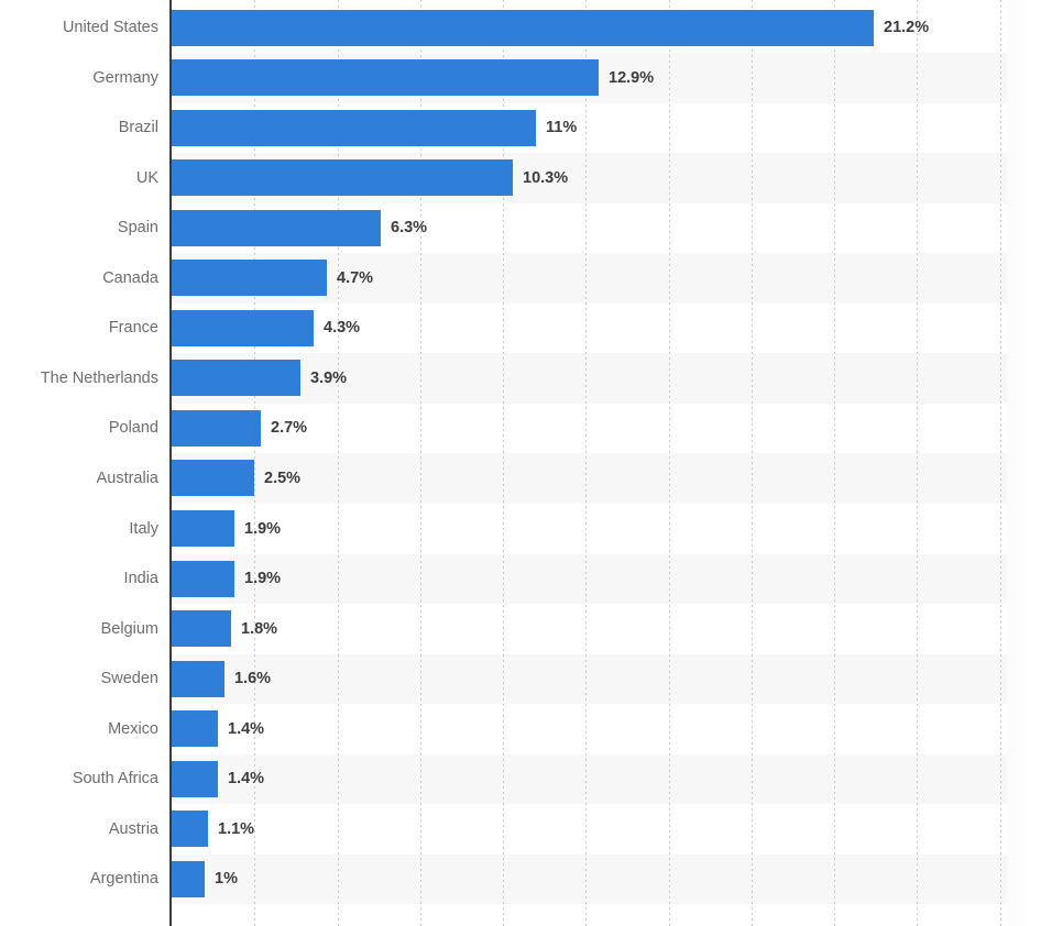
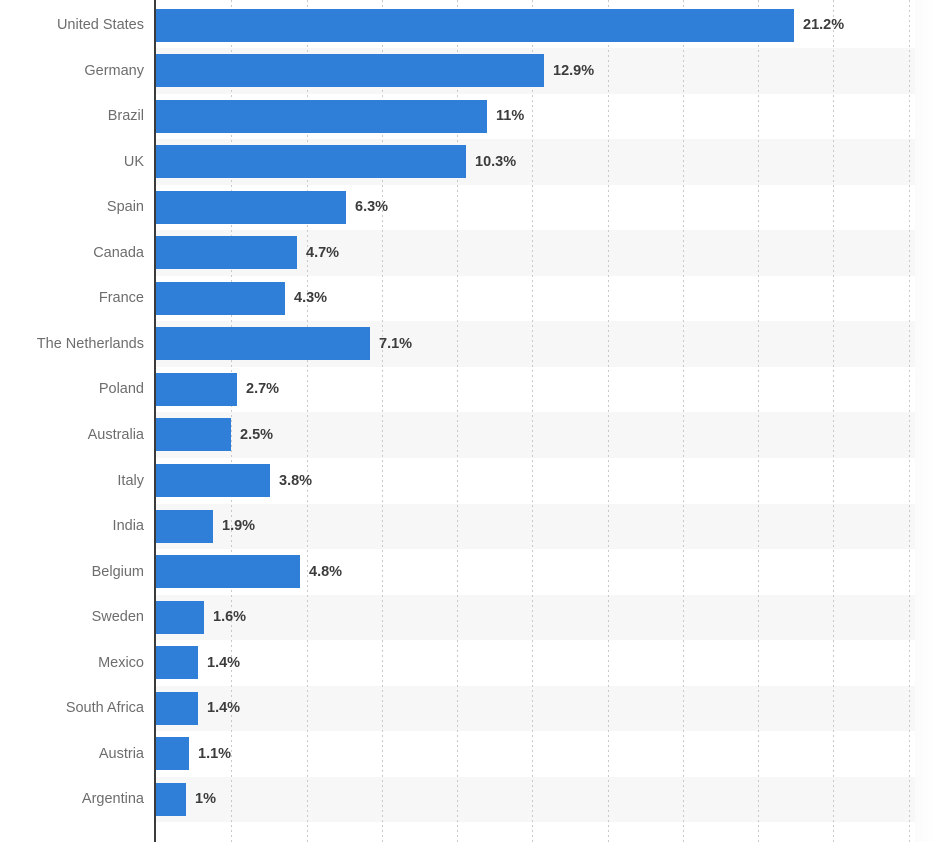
The Netherlands: 3.9% -> 7.1%
Italy: 1.9% -> 3.8%
Belgium: 1.8% -> 4.8%
